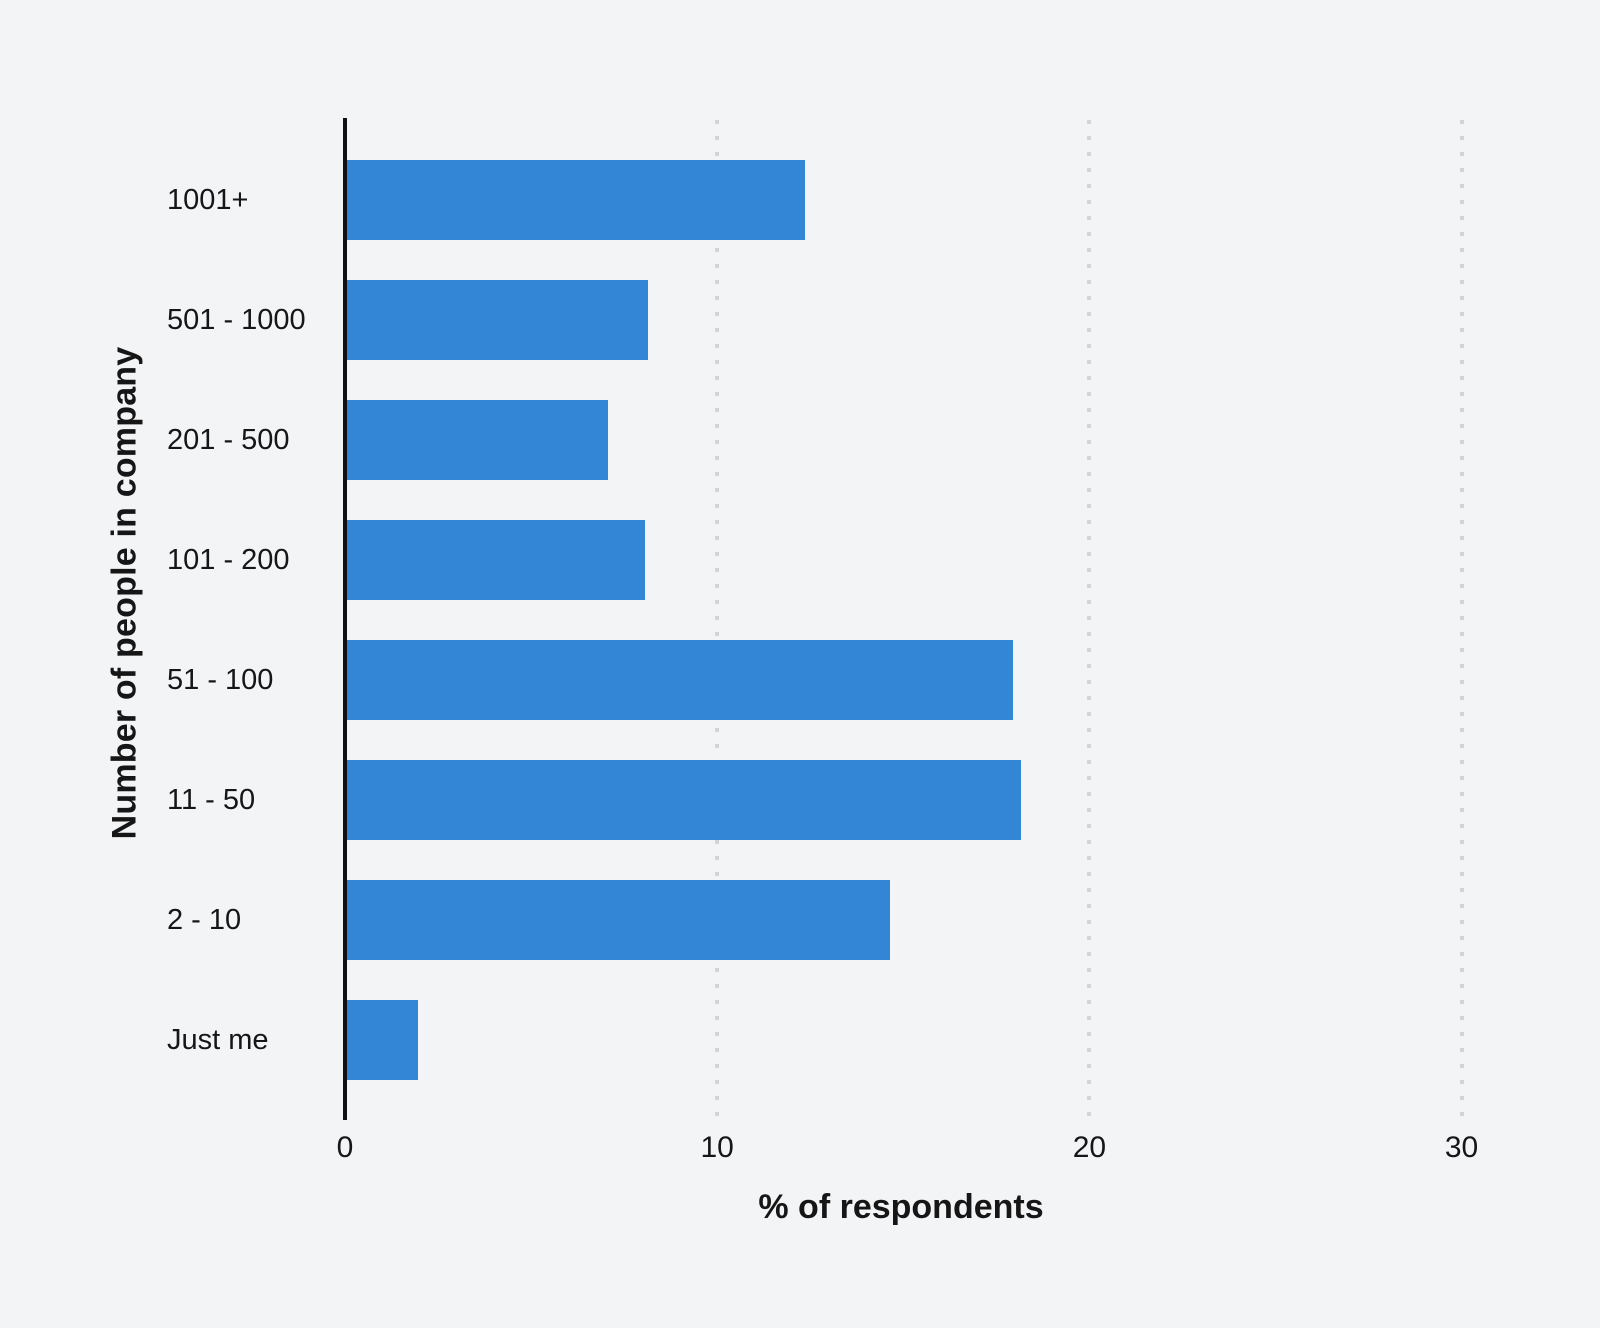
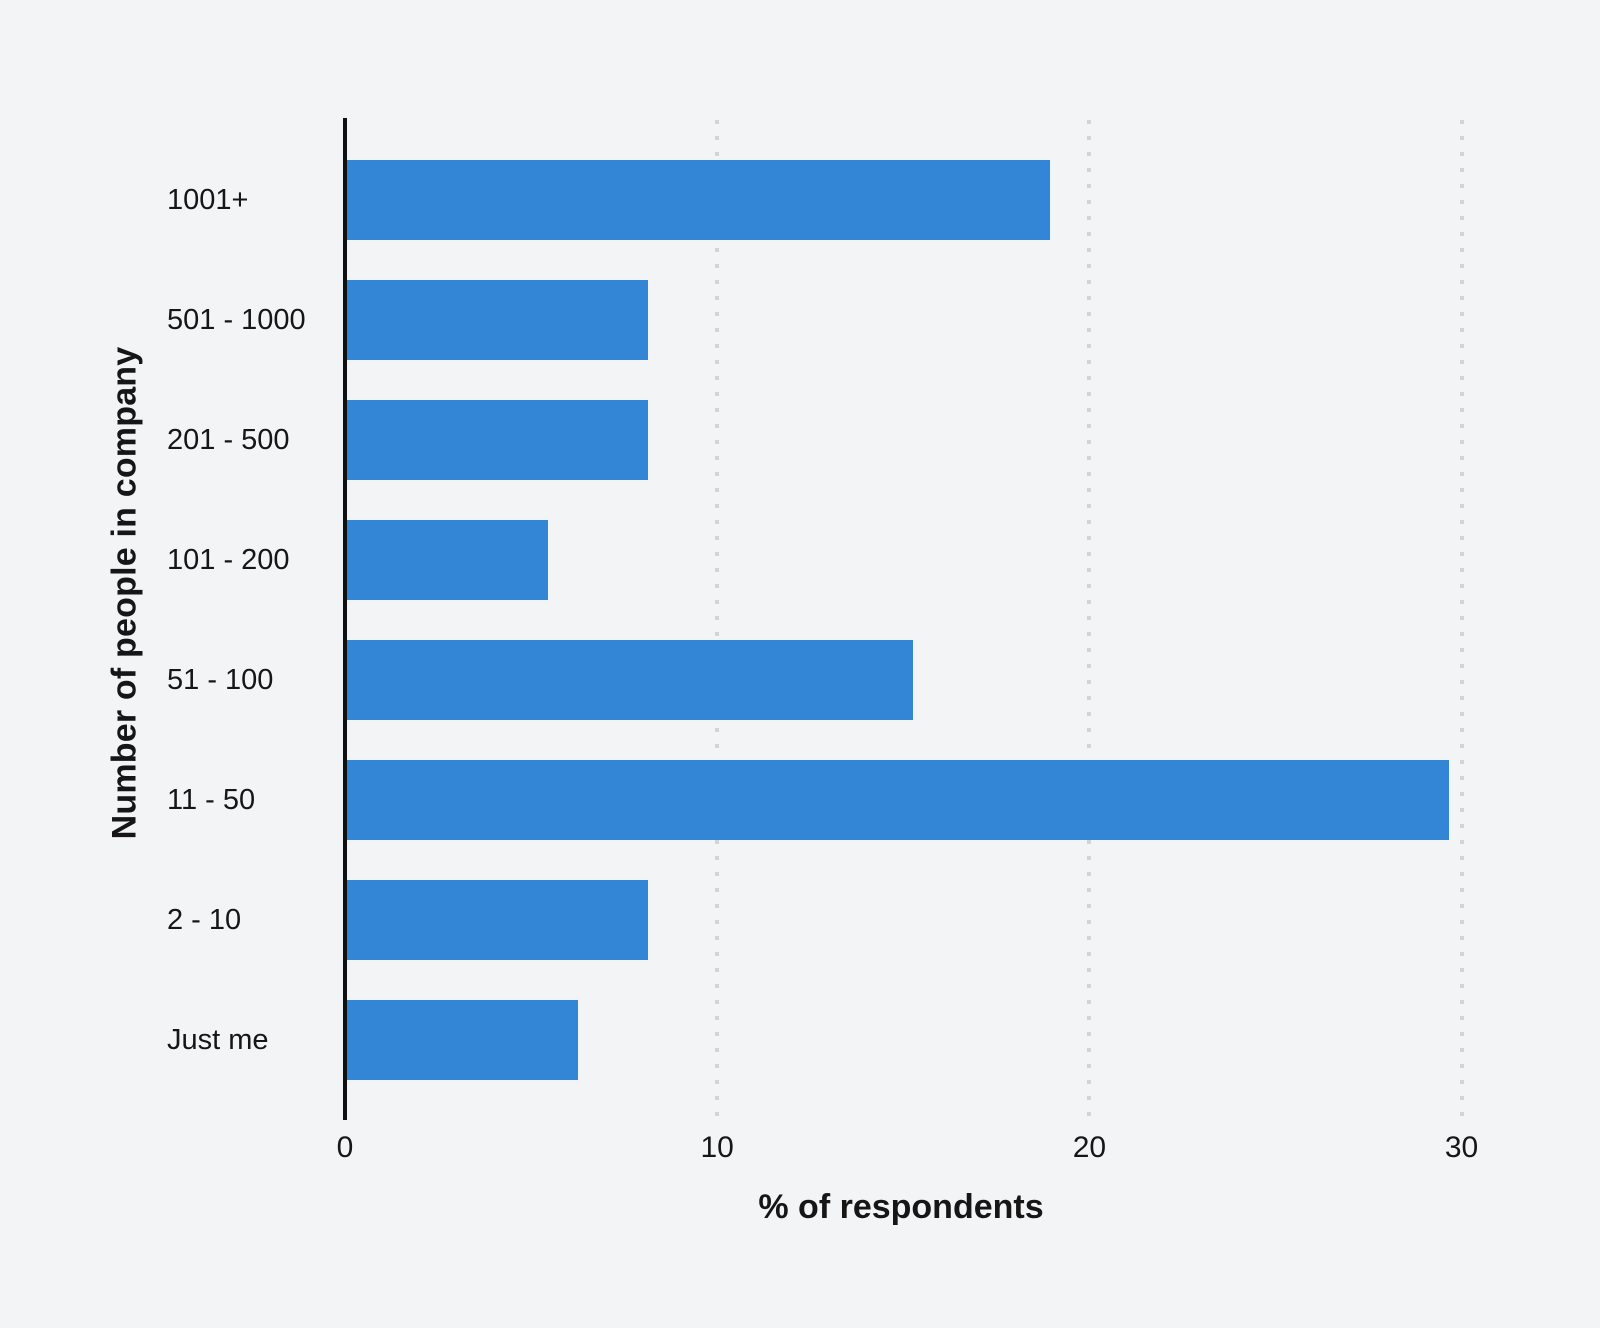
1001+: 12.3 -> 18.9
201 - 500: 7.0 -> 8.1
101 - 200: 8.0 -> 5.4
51 - 100: 17.9 -> 15.2
11 - 50: 18.1 -> 29.6
2 - 10: 14.6 -> 8.1
Just me: 1.9 -> 6.2
